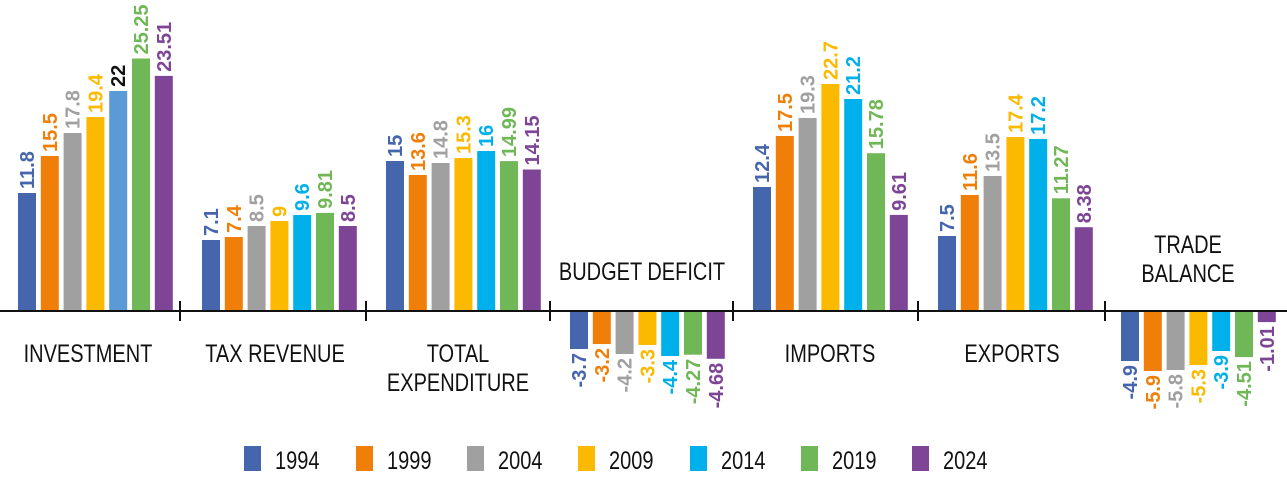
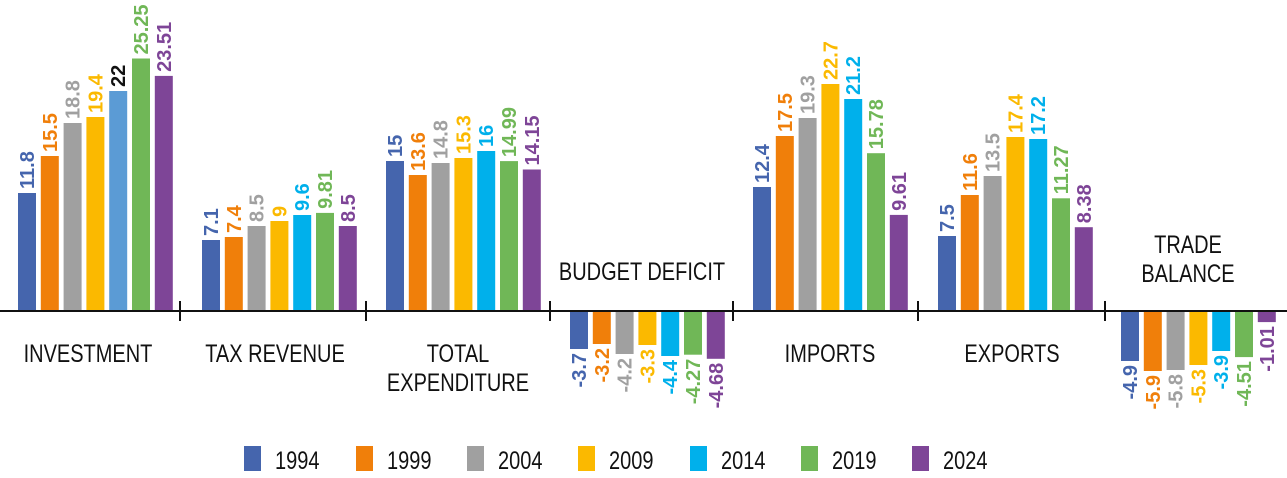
2004/INVESTMENT: 17.8 -> 18.8
